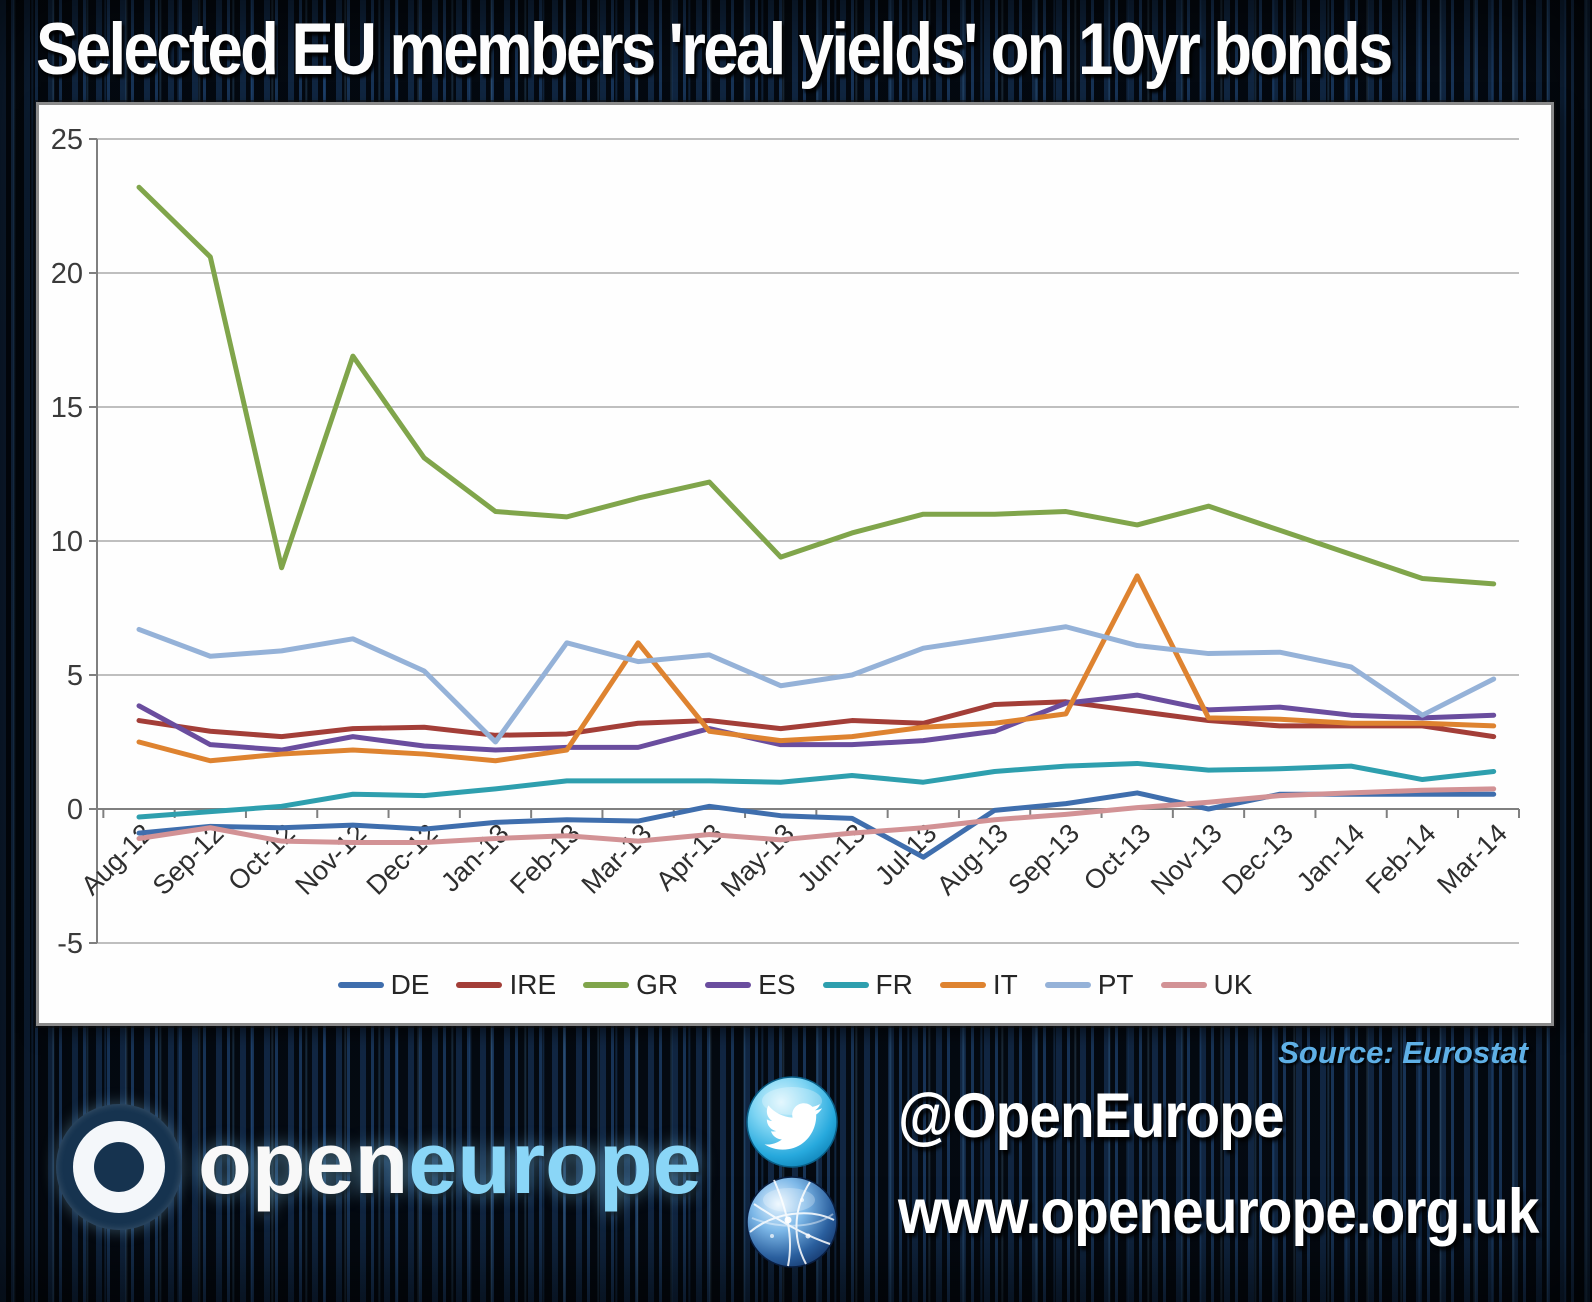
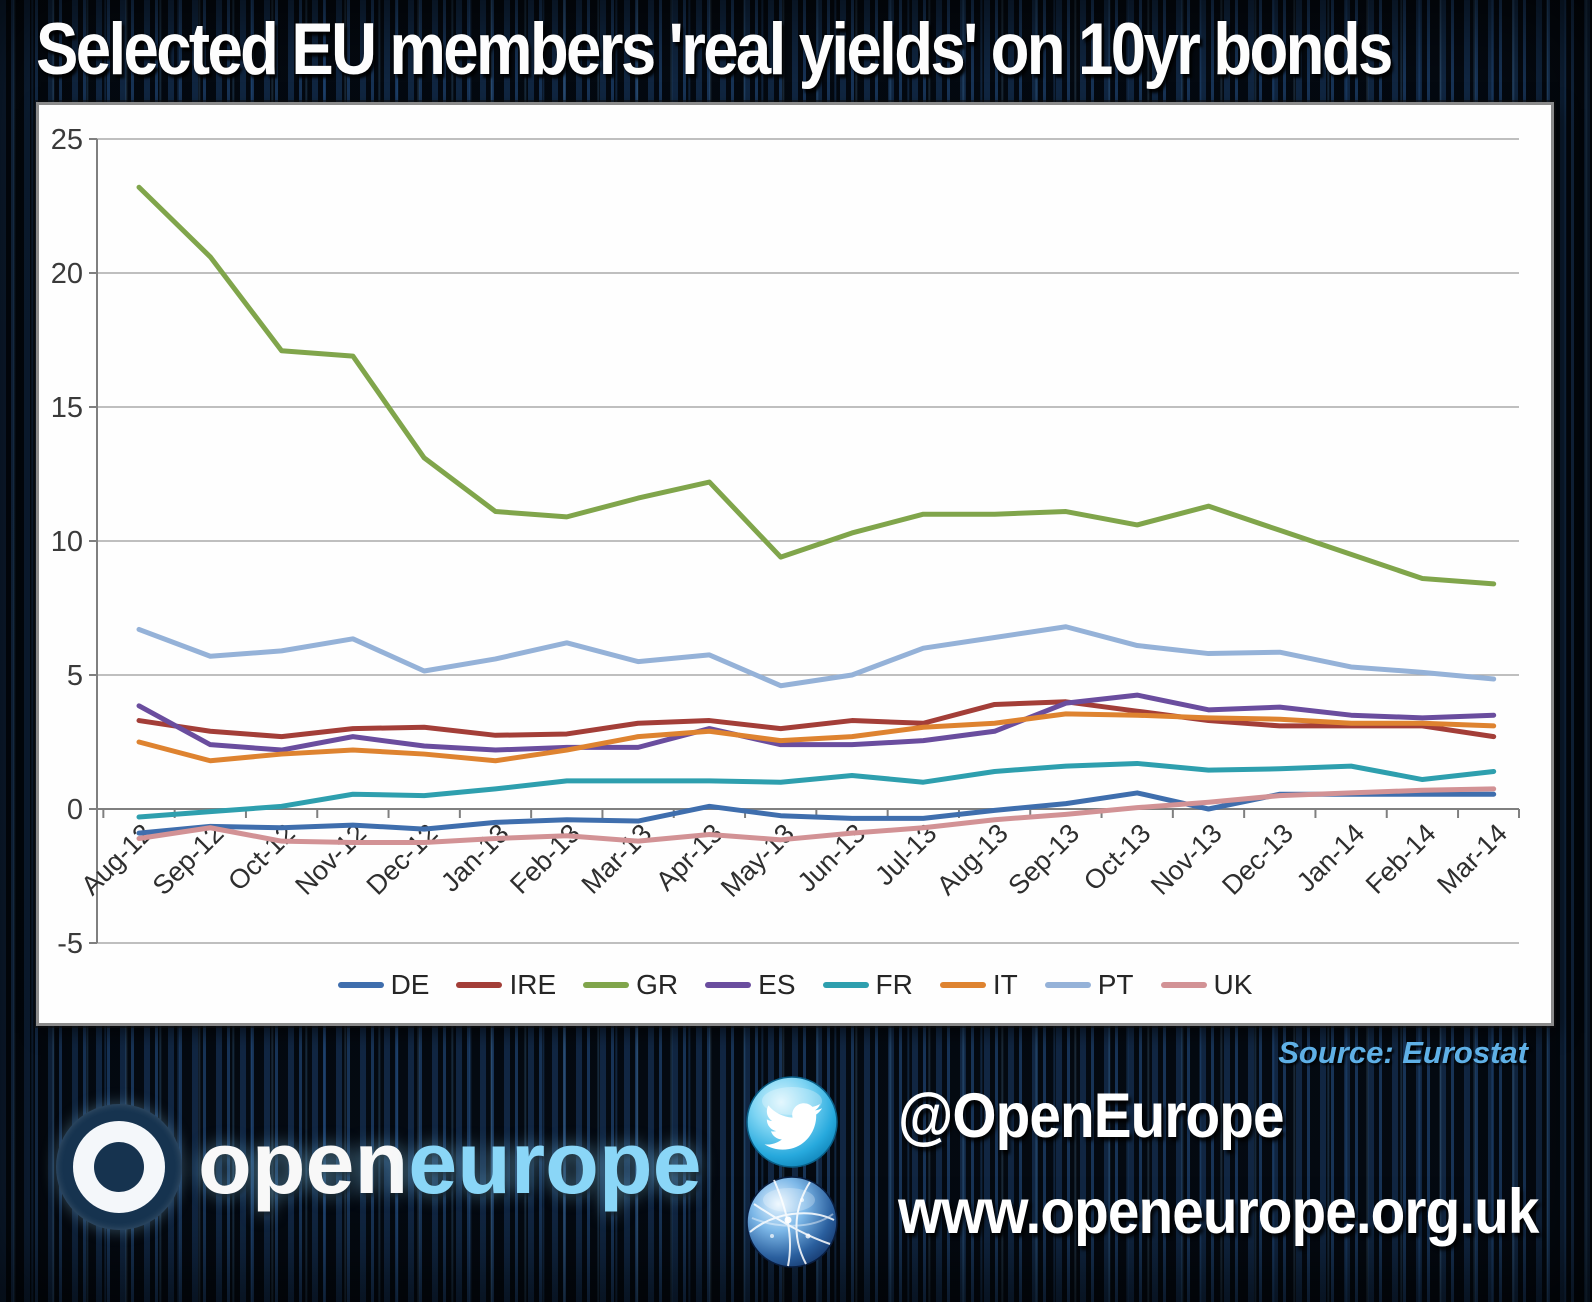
GR/Oct-12: 9.0 -> 17.1
PT/Jan-13: 2.5 -> 5.6
IT/Mar-13: 6.2 -> 2.7
DE/Jul-13: -1.8 -> -0.3
IT/Oct-13: 8.7 -> 3.5
PT/Feb-14: 3.5 -> 5.1
